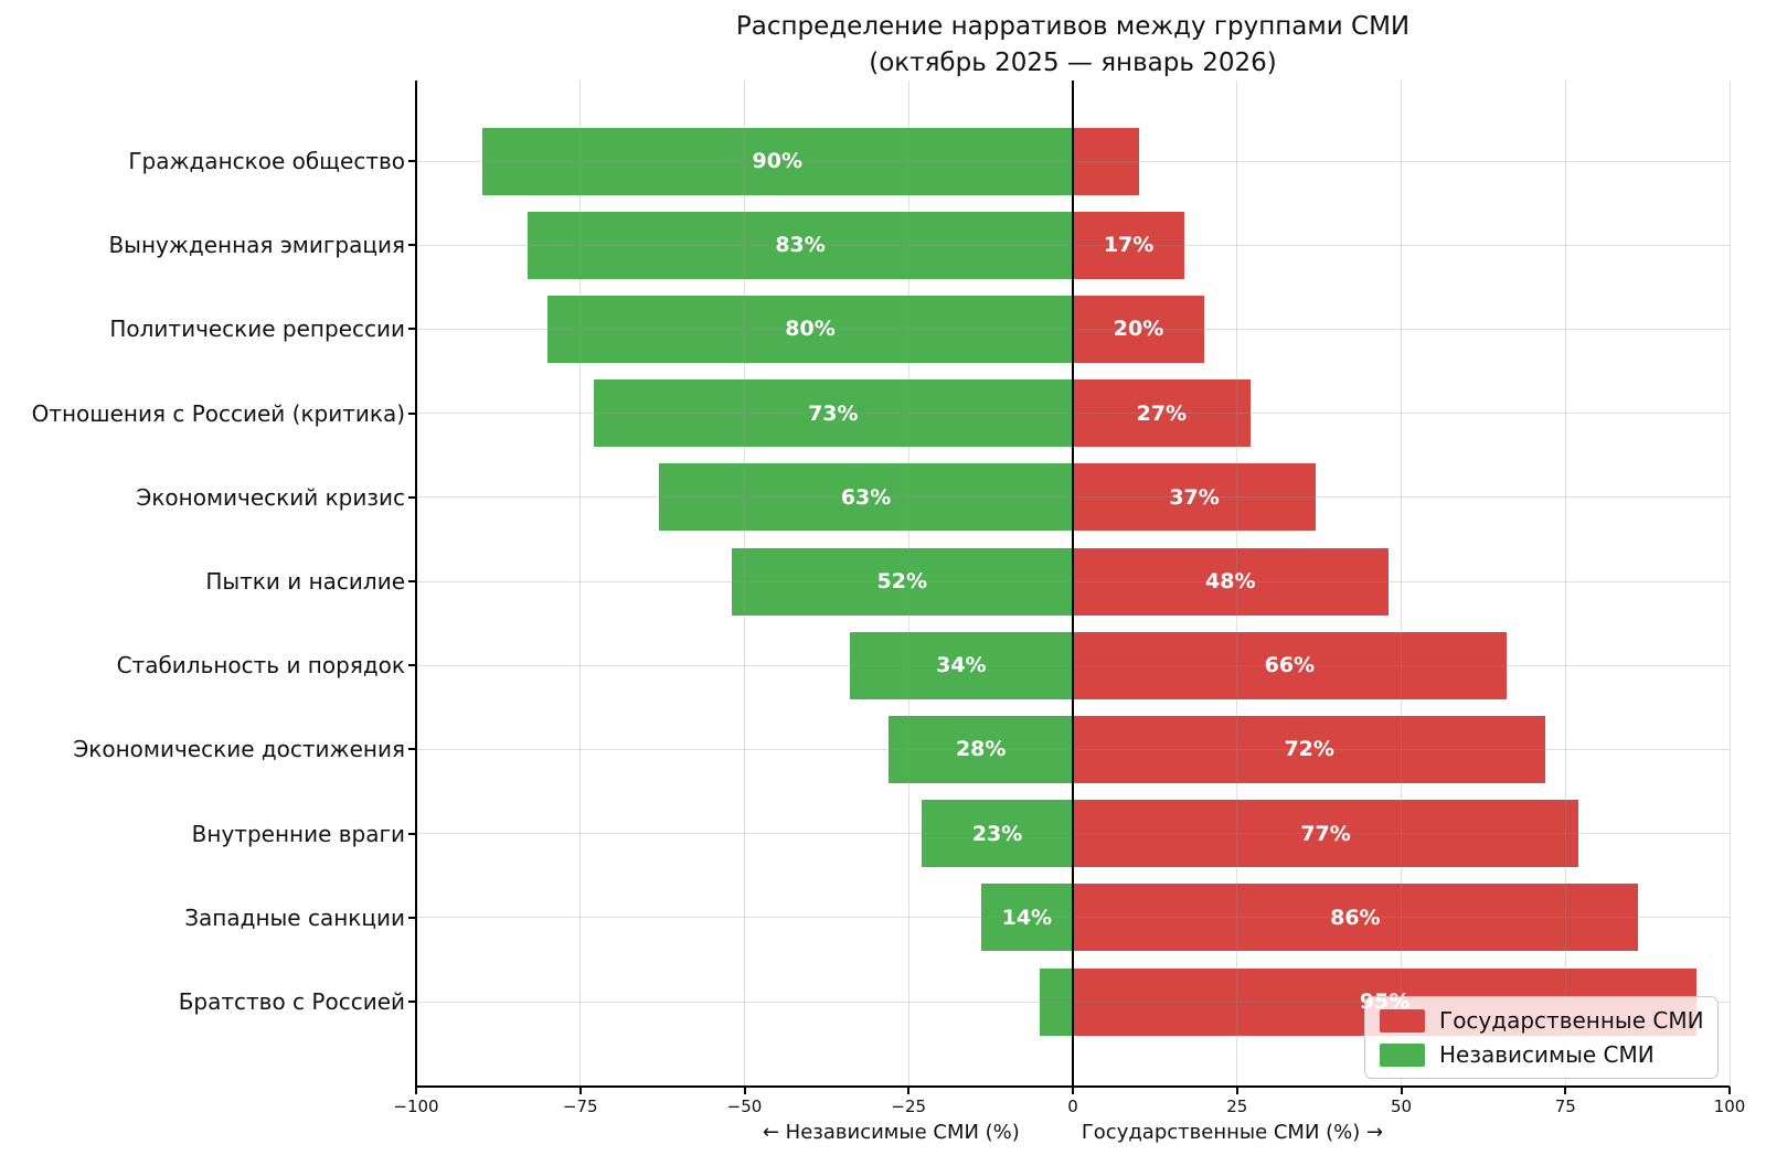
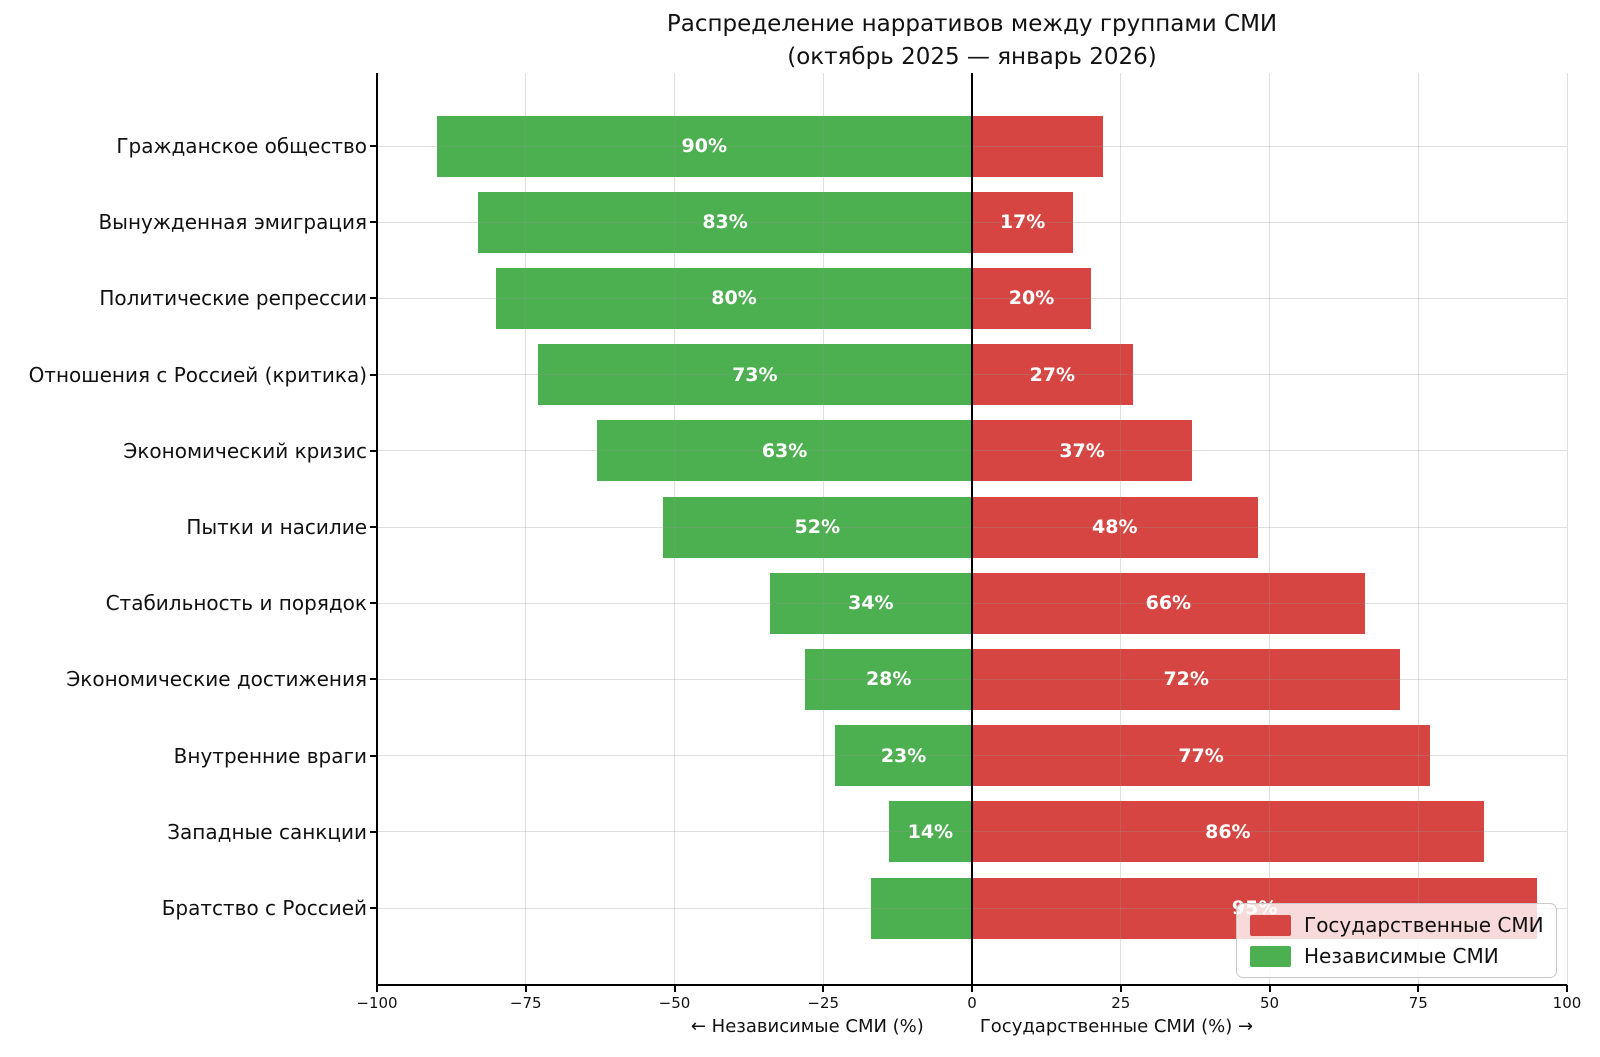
Государственные СМИ/Гражданское общество: 10 -> 22
Независимые СМИ/Братство с Россией: 5 -> 17
